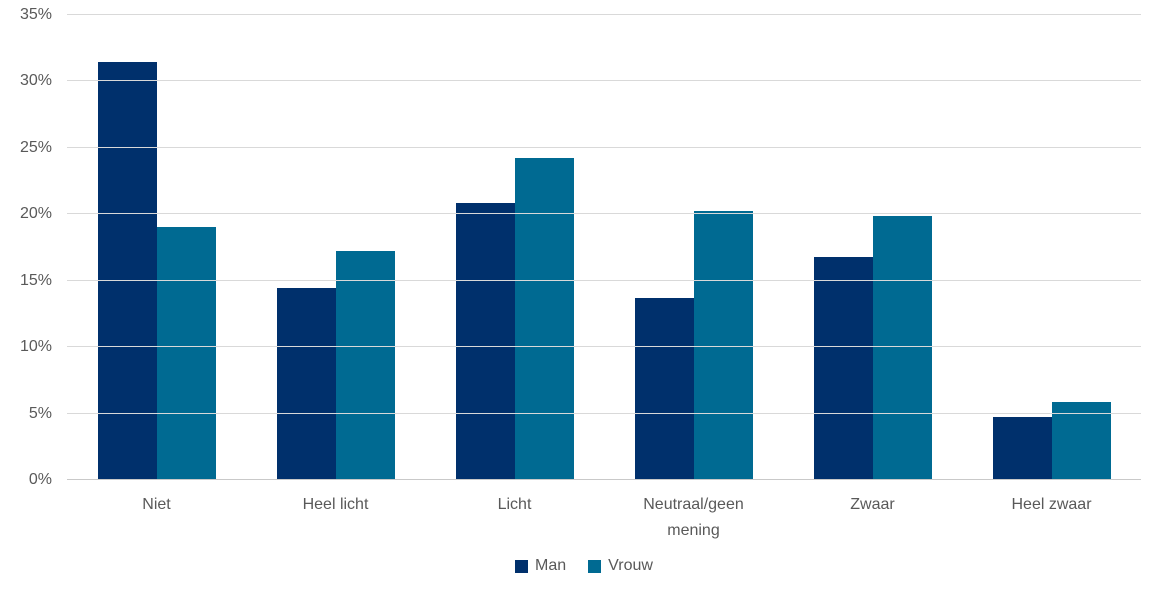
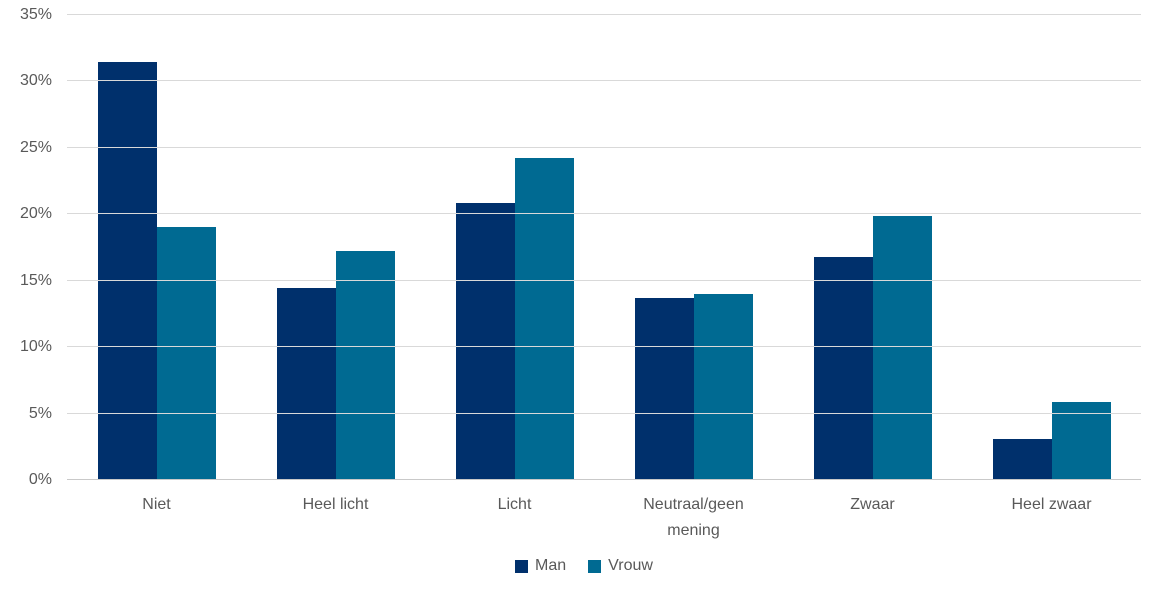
Vrouw/Neutraal/geen mening: 20.2% -> 13.9%
Man/Heel zwaar: 4.7% -> 3.0%
